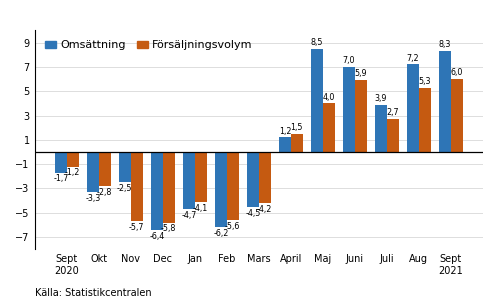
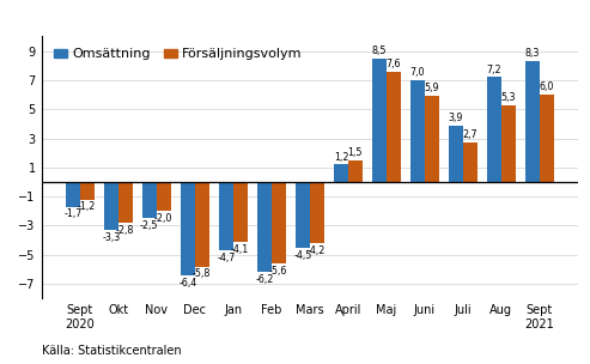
Försäljningsvolym/Nov: -5,7 -> -2,0
Försäljningsvolym/Maj: 4,0 -> 7,6
